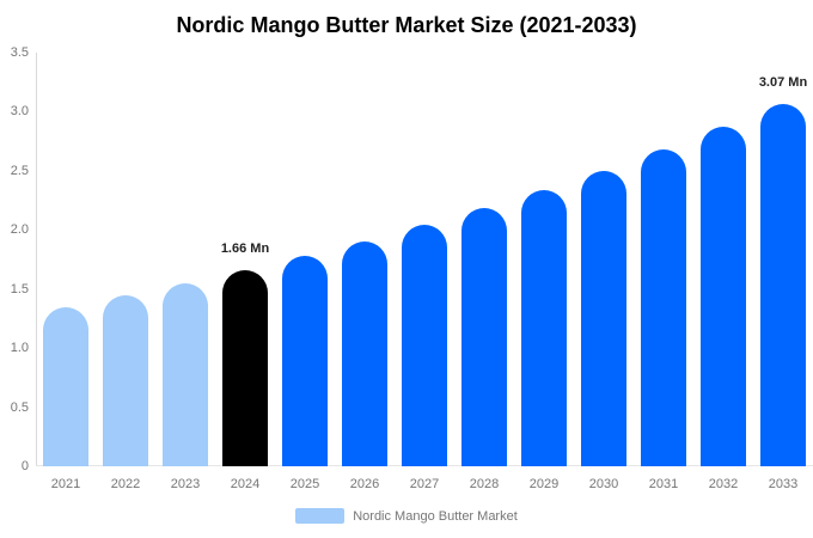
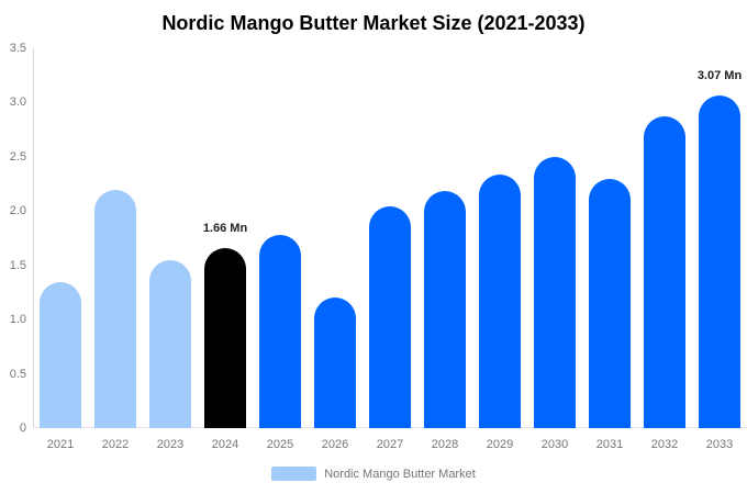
2022: 1.4 -> 2.2
2026: 1.9 -> 1.2
2031: 2.7 -> 2.3
